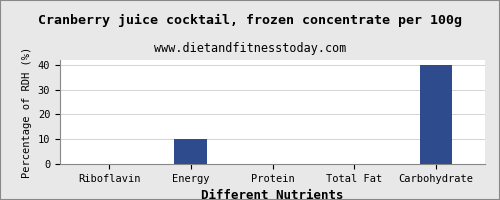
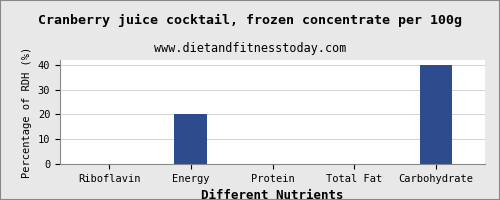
Energy: 10 -> 20
